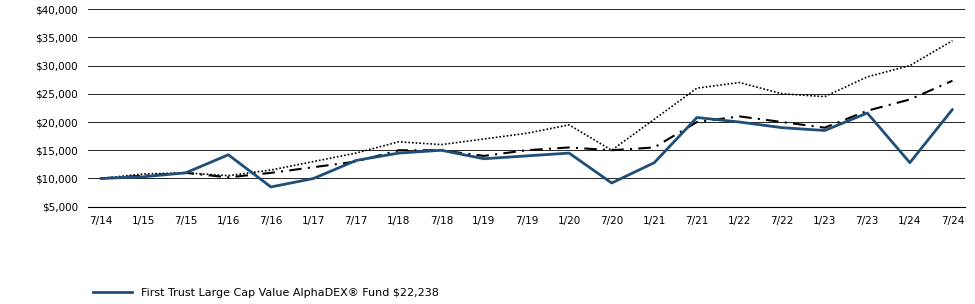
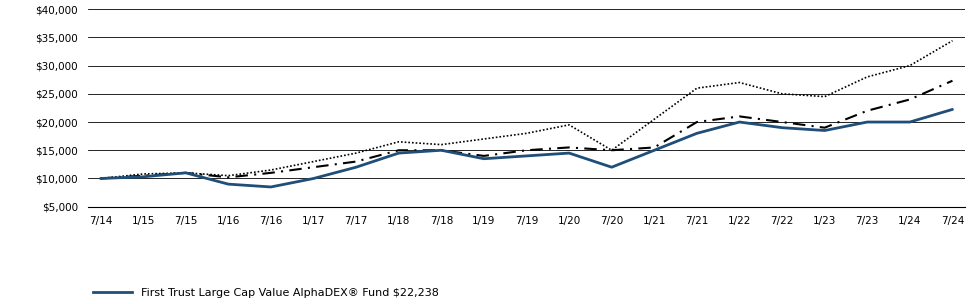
First Trust Large Cap Value AlphaDEX® Fund $22,238/1/16: $14,200 -> $9,000
First Trust Large Cap Value AlphaDEX® Fund $22,238/7/17: $13,200 -> $12,000
First Trust Large Cap Value AlphaDEX® Fund $22,238/7/20: $9,200 -> $12,000
First Trust Large Cap Value AlphaDEX® Fund $22,238/1/21: $12,800 -> $15,000
First Trust Large Cap Value AlphaDEX® Fund $22,238/7/21: $20,800 -> $18,000
First Trust Large Cap Value AlphaDEX® Fund $22,238/7/23: $21,600 -> $20,000
First Trust Large Cap Value AlphaDEX® Fund $22,238/1/24: $12,800 -> $20,000
